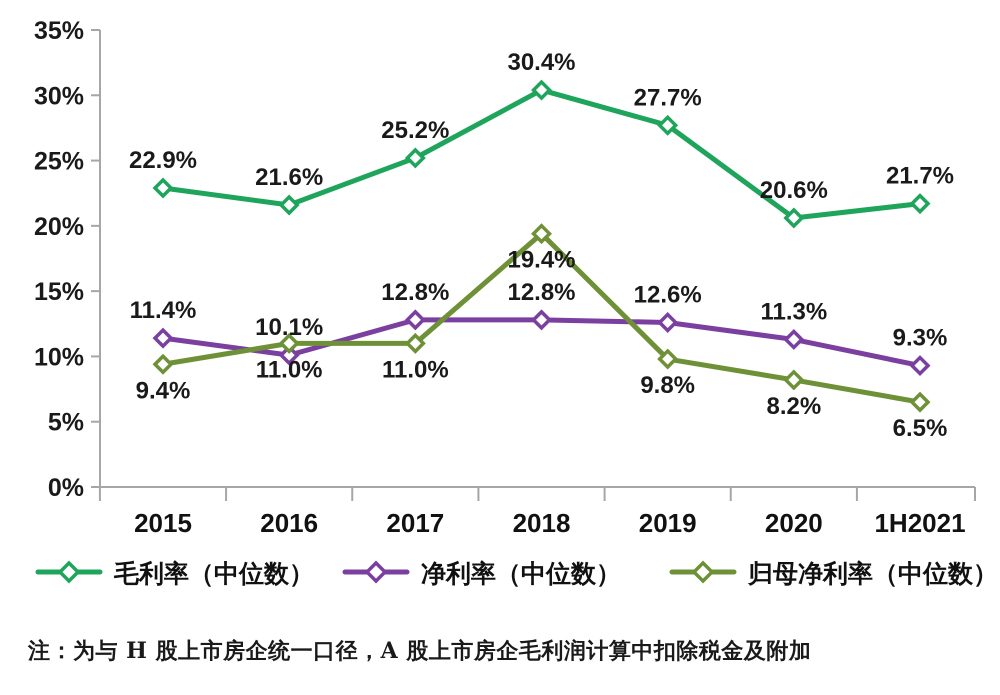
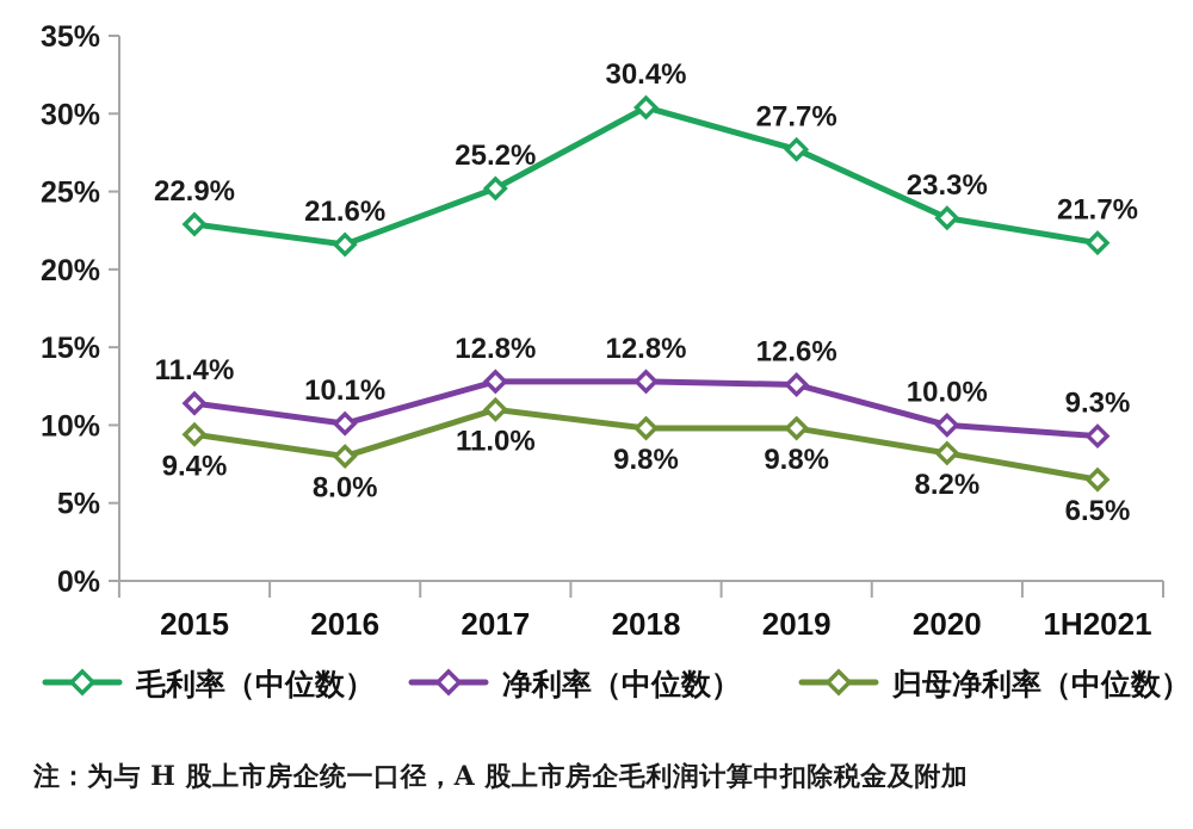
归母净利率（中位数）/2016: 11.0% -> 8.0%
归母净利率（中位数）/2018: 19.4% -> 9.8%
毛利率（中位数）/2020: 20.6% -> 23.3%
净利率（中位数）/2020: 11.3% -> 10.0%
